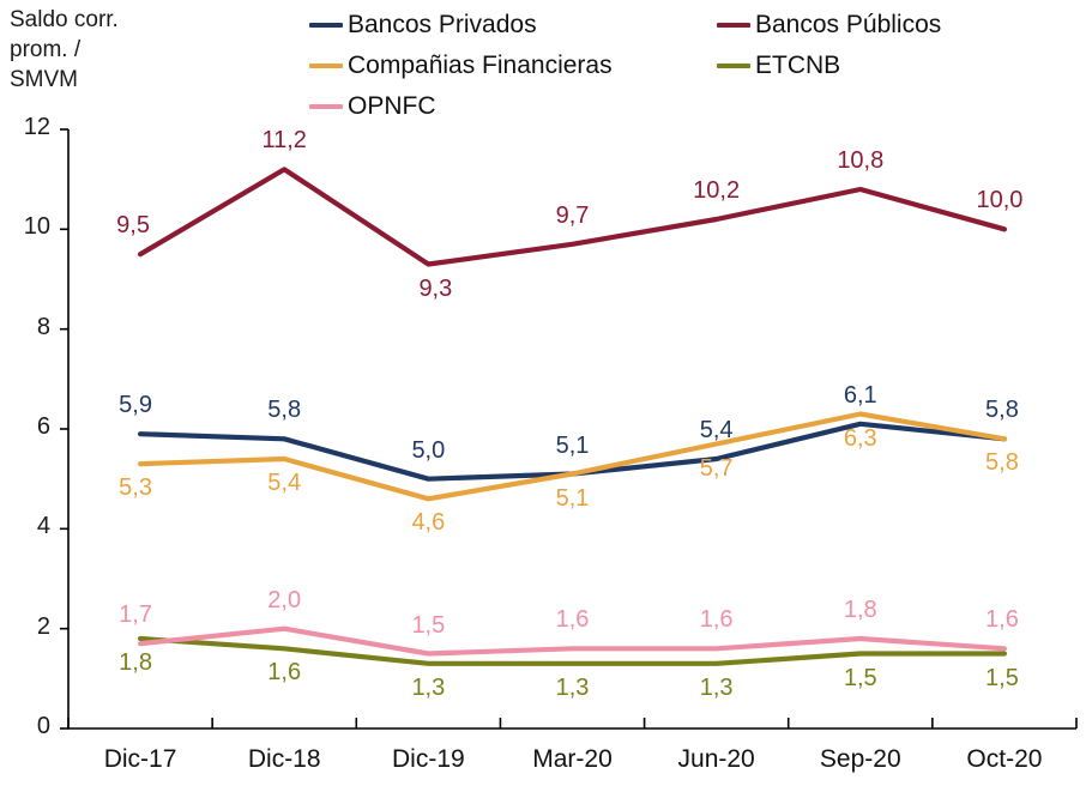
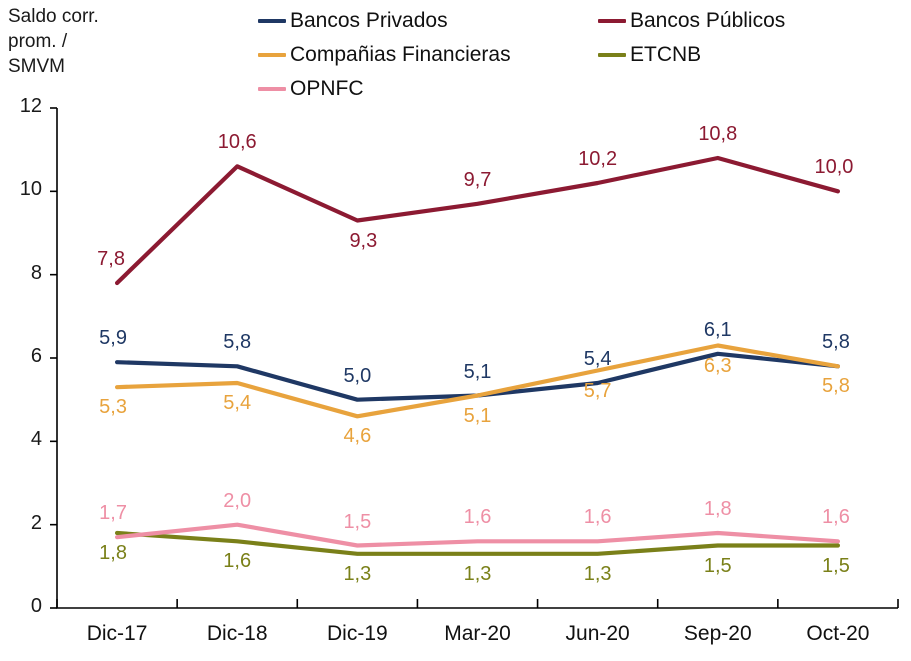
Bancos Públicos/Dic-17: 9,5 -> 7,8
Bancos Públicos/Dic-18: 11,2 -> 10,6
